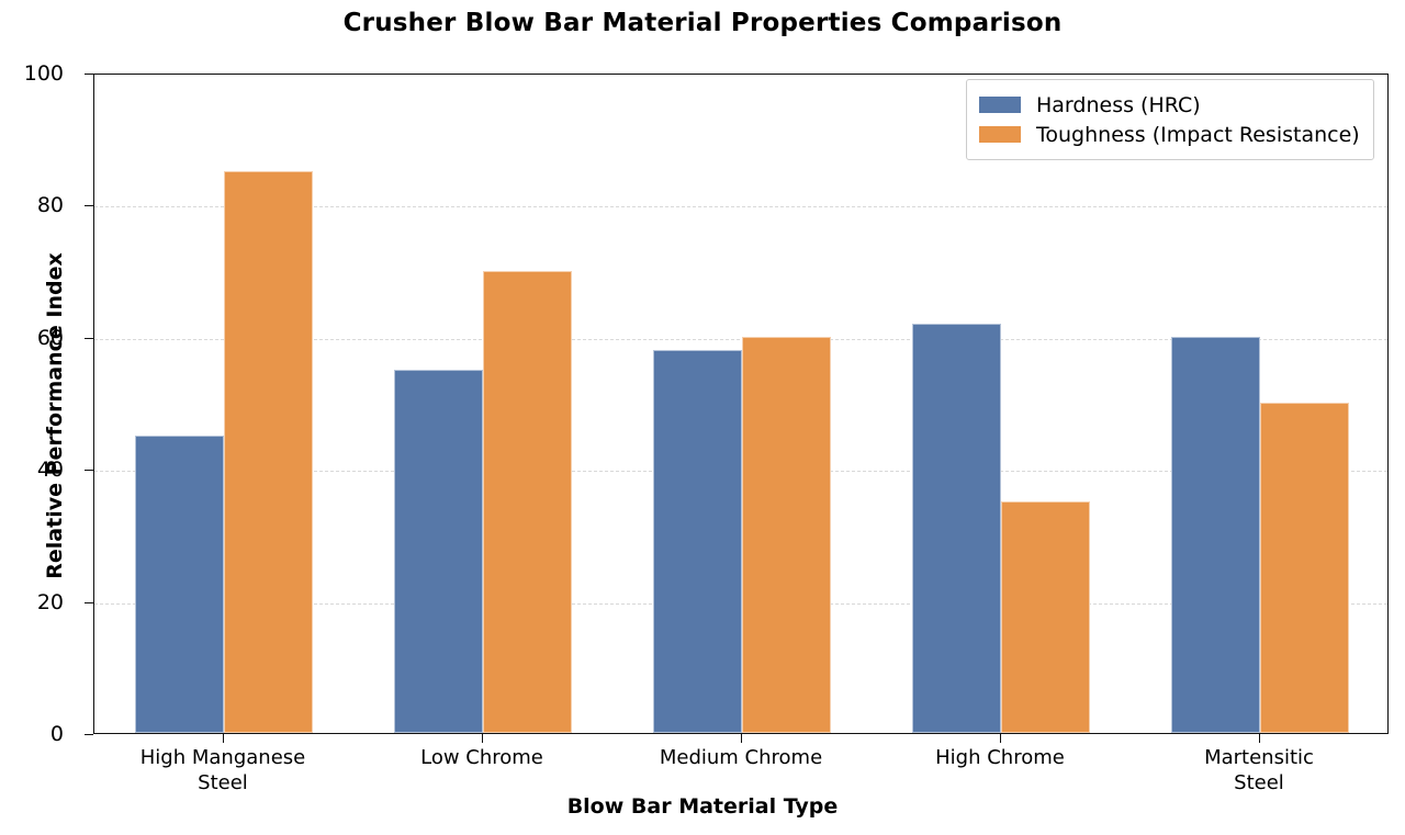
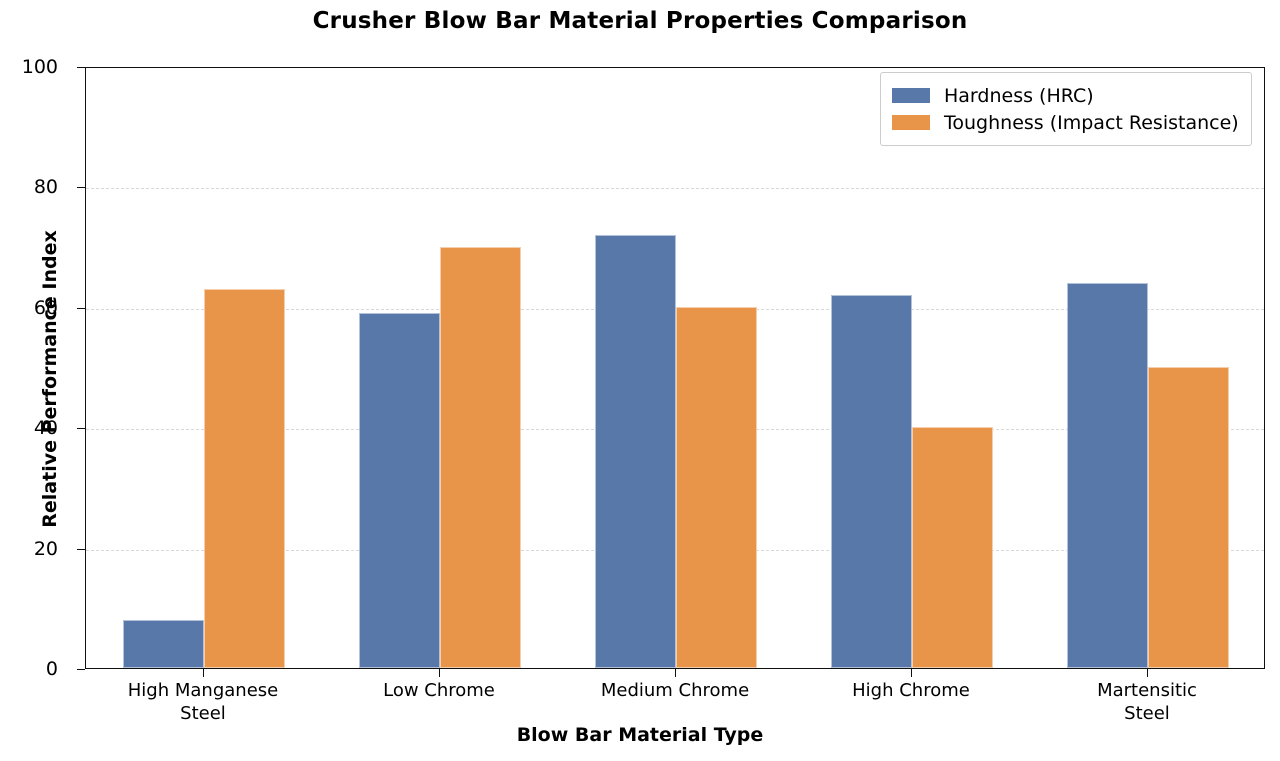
Hardness (HRC)/High Manganese Steel: 45 -> 8
Toughness (Impact Resistance)/High Manganese Steel: 85 -> 63
Hardness (HRC)/Low Chrome: 55 -> 59
Hardness (HRC)/Medium Chrome: 58 -> 72
Toughness (Impact Resistance)/High Chrome: 35 -> 40
Hardness (HRC)/Martensitic Steel: 60 -> 64
